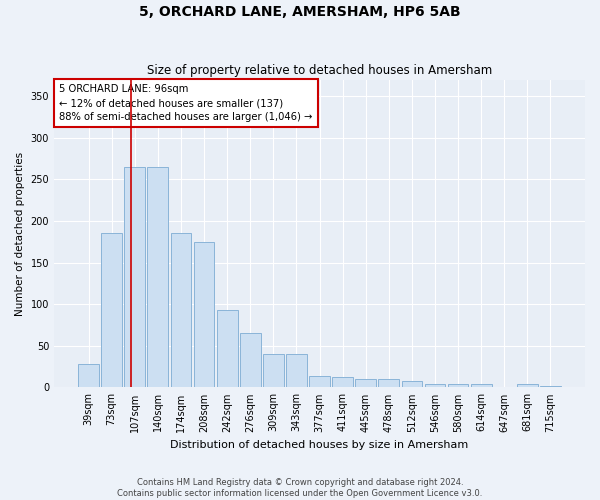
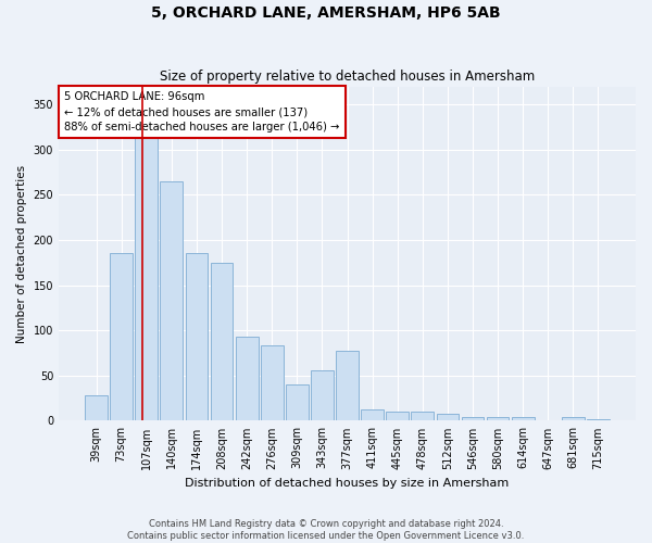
107sqm: 265 -> 314
276sqm: 65 -> 84
343sqm: 40 -> 56
377sqm: 14 -> 78
